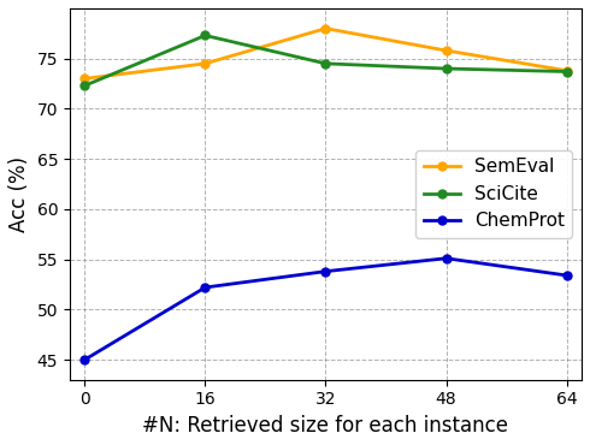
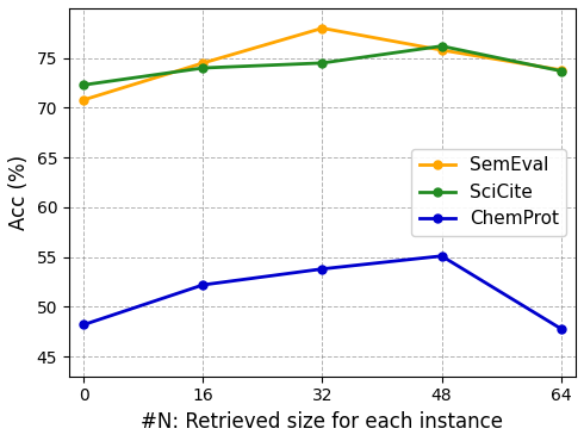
SemEval/0: 73.0 -> 70.8
ChemProt/0: 45.0 -> 48.2
SciCite/16: 77.3 -> 74.0
SciCite/48: 74.0 -> 76.2
ChemProt/64: 53.4 -> 47.8
